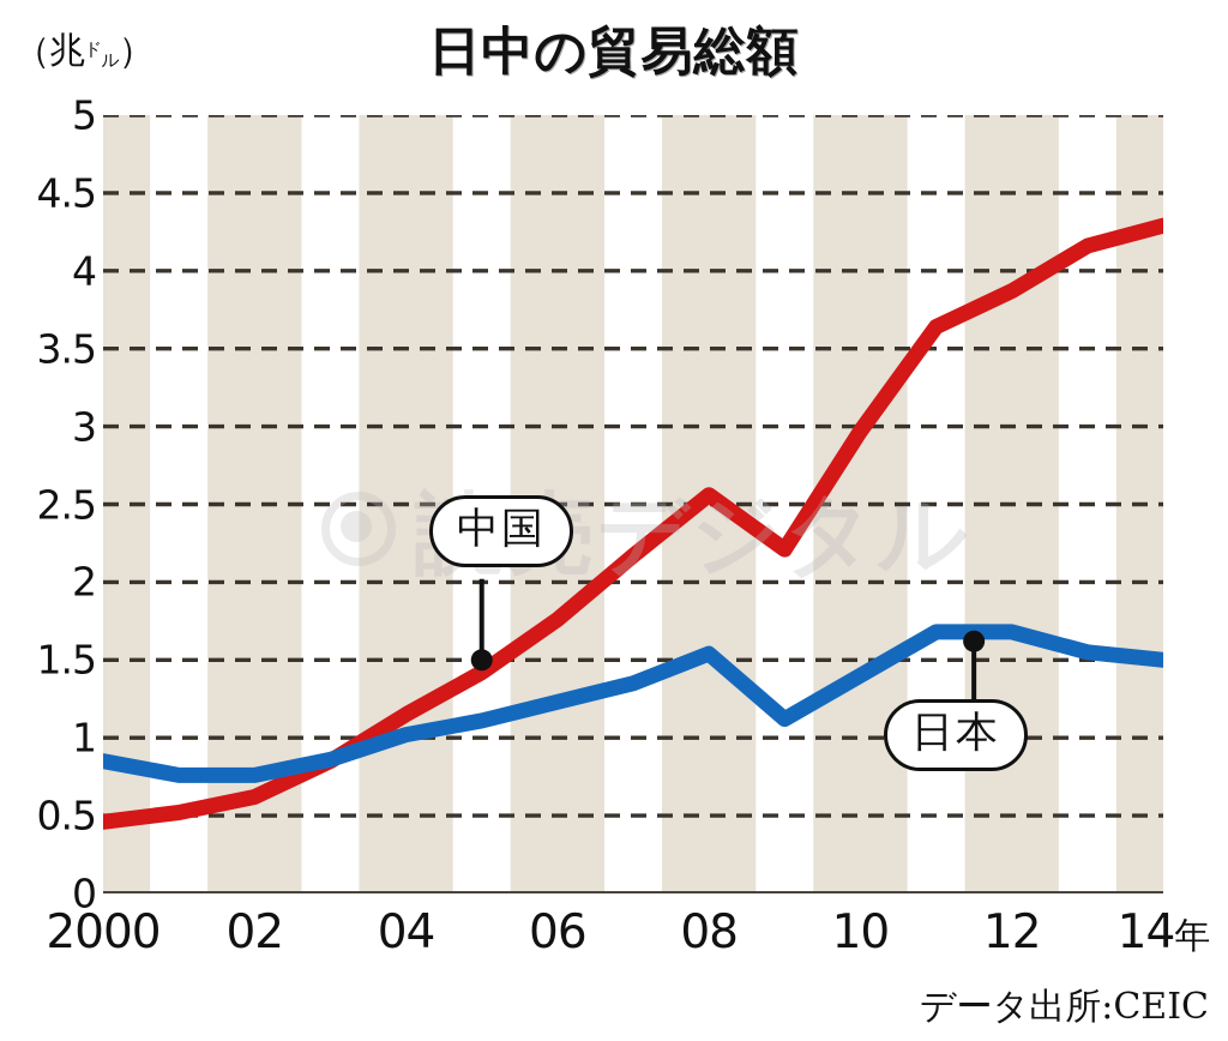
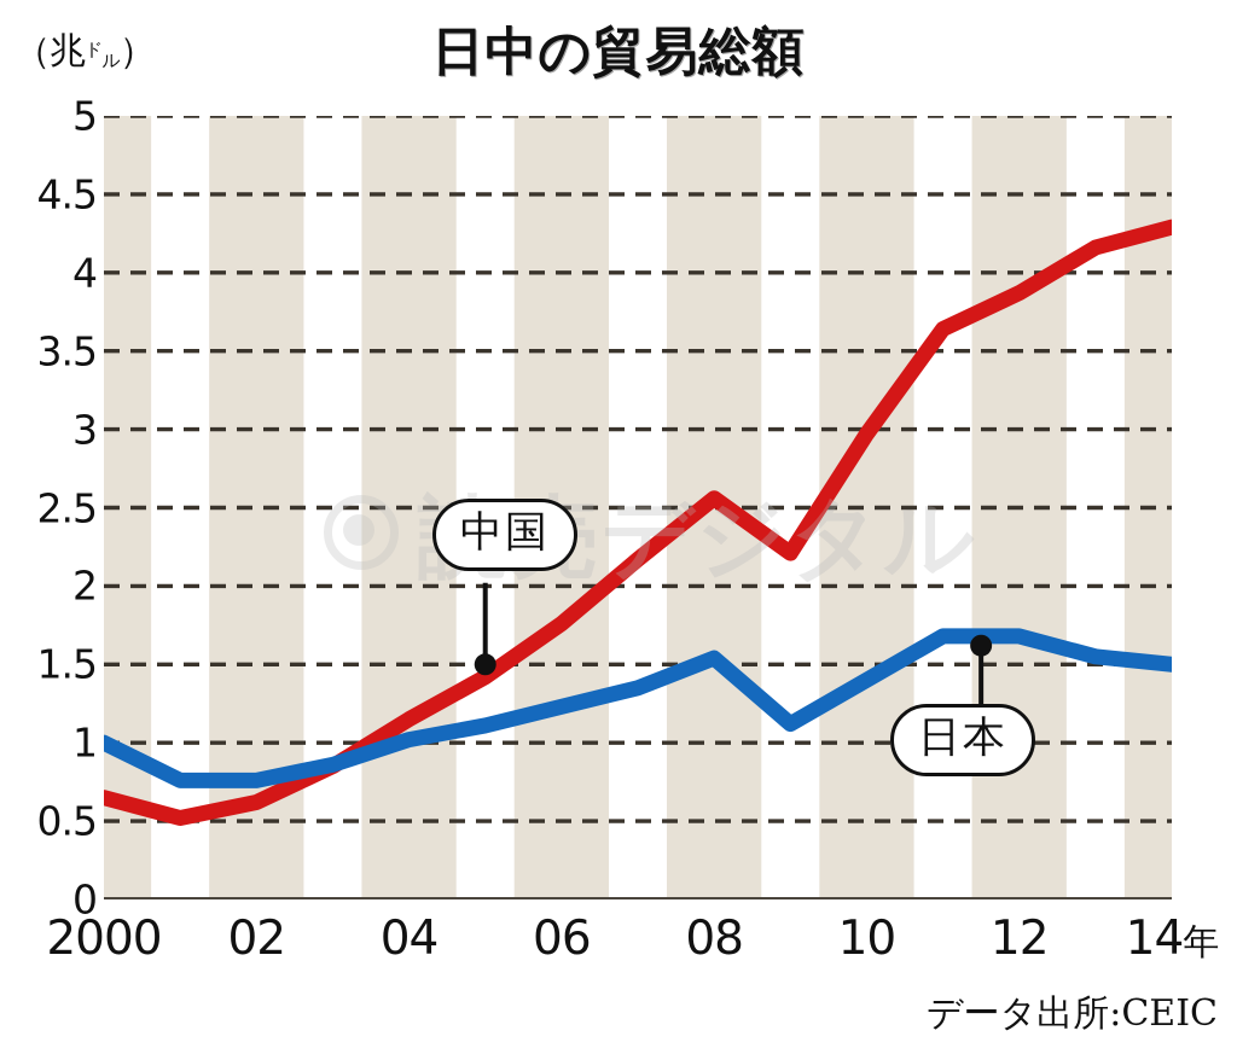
中国/2000: 0.46 -> 0.65
日本/2000: 0.85 -> 1.00
